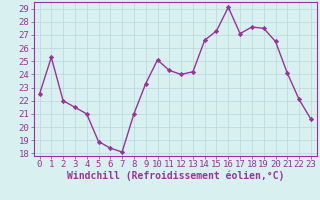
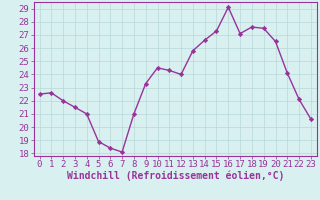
1: 25.3 -> 22.6
10: 25.1 -> 24.5
13: 24.2 -> 25.8
